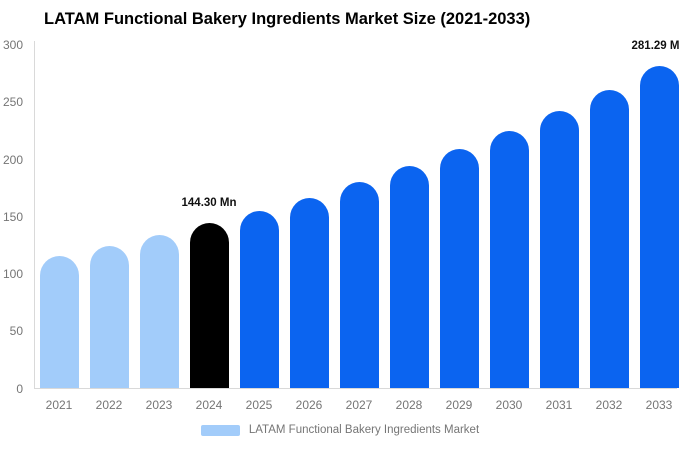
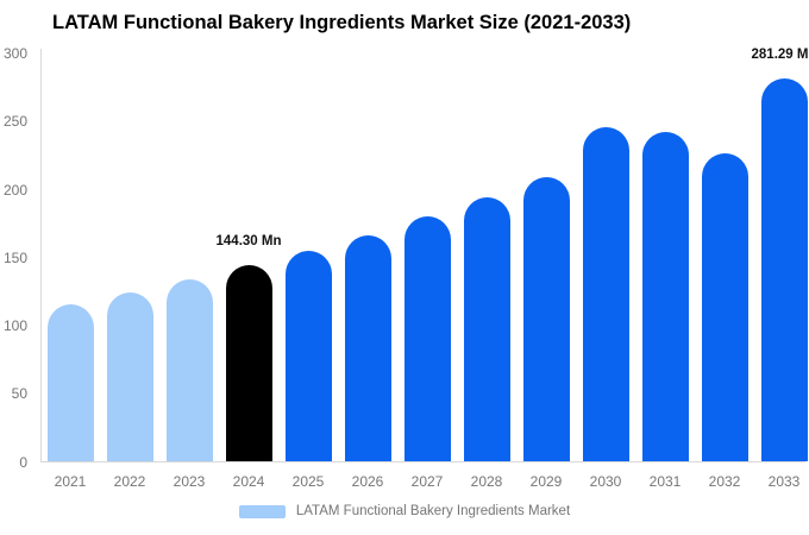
2030: 225 -> 246
2032: 261 -> 227
